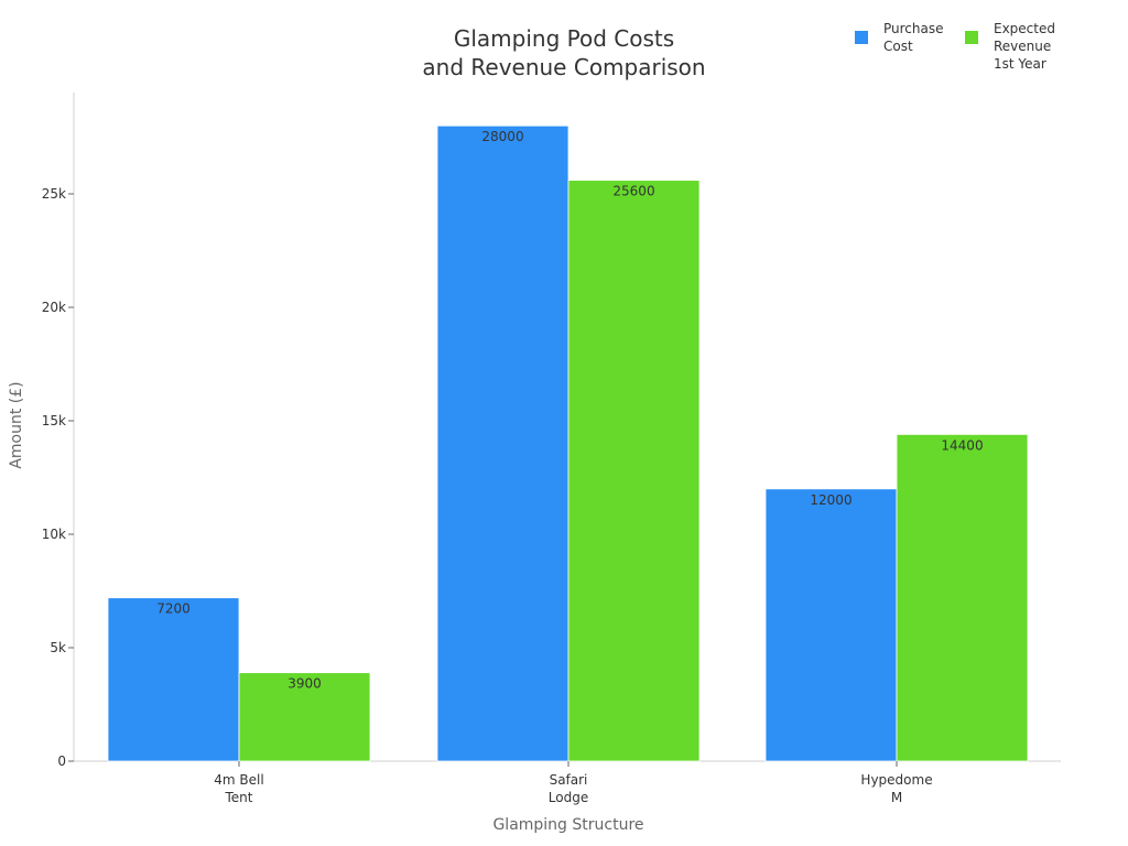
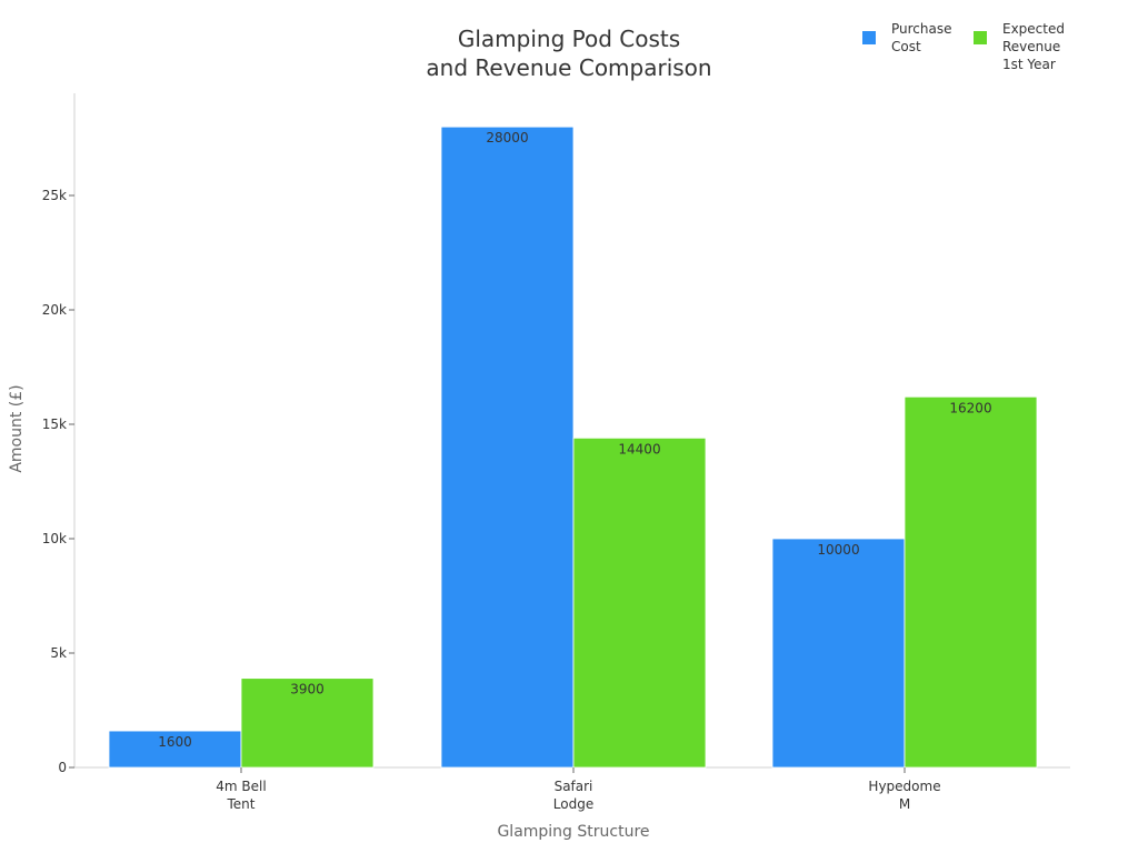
Purchase Cost/4m Bell Tent: 7200 -> 1600
Expected Revenue 1st Year/Safari Lodge: 25600 -> 14400
Purchase Cost/Hypedome M: 12000 -> 10000
Expected Revenue 1st Year/Hypedome M: 14400 -> 16200
